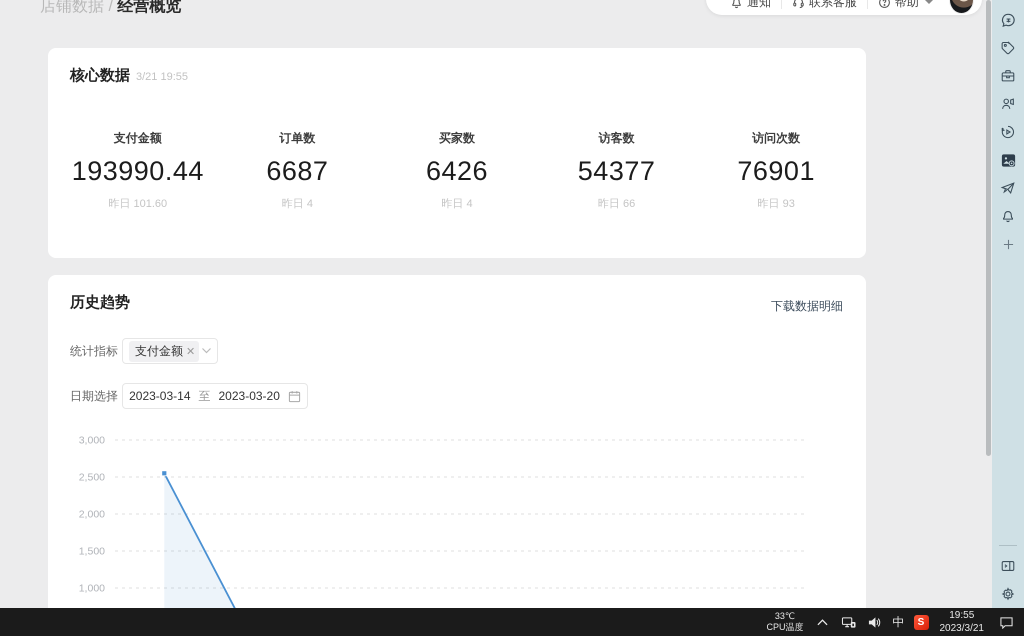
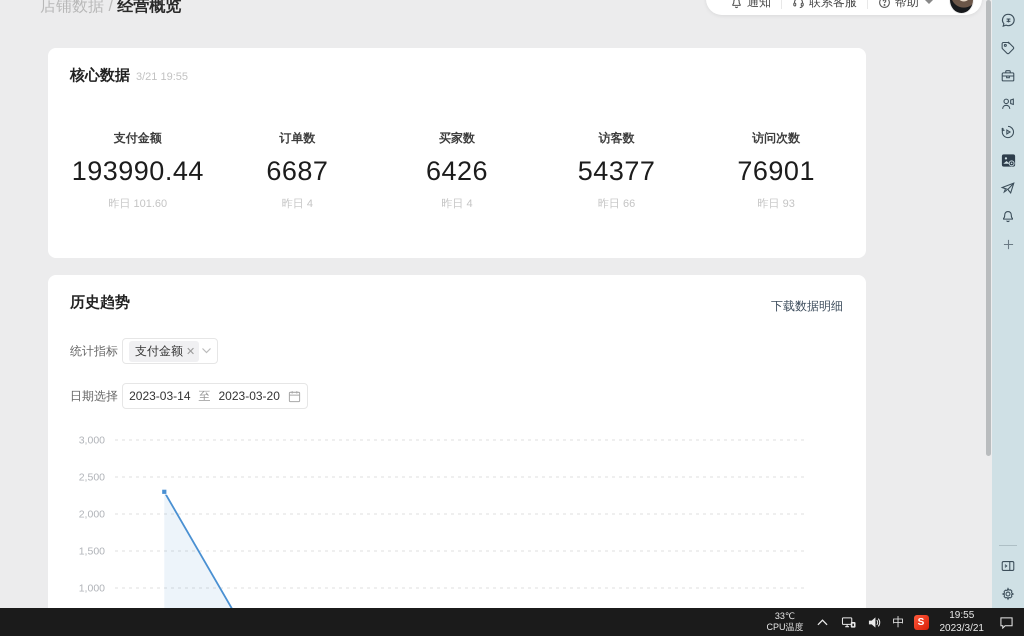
2023-03-14: 2600 -> 2300
